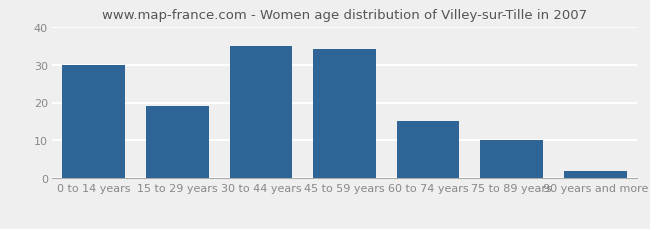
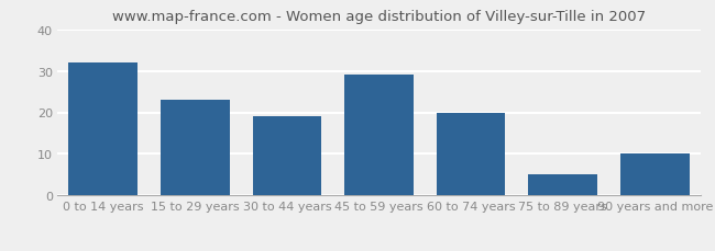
0 to 14 years: 30 -> 32
15 to 29 years: 19 -> 23
30 to 44 years: 35 -> 19
45 to 59 years: 34 -> 29
60 to 74 years: 15 -> 20
75 to 89 years: 10 -> 5
90 years and more: 2 -> 10
